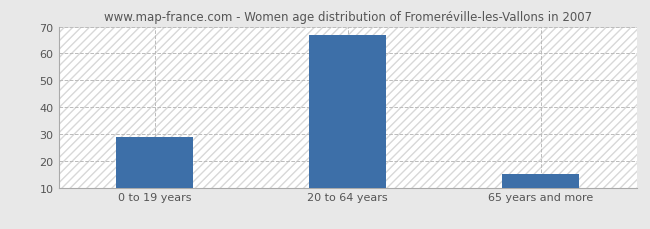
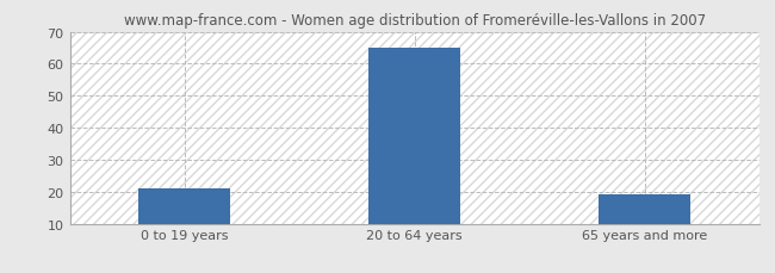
0 to 19 years: 29 -> 21
20 to 64 years: 67 -> 65
65 years and more: 15 -> 19
